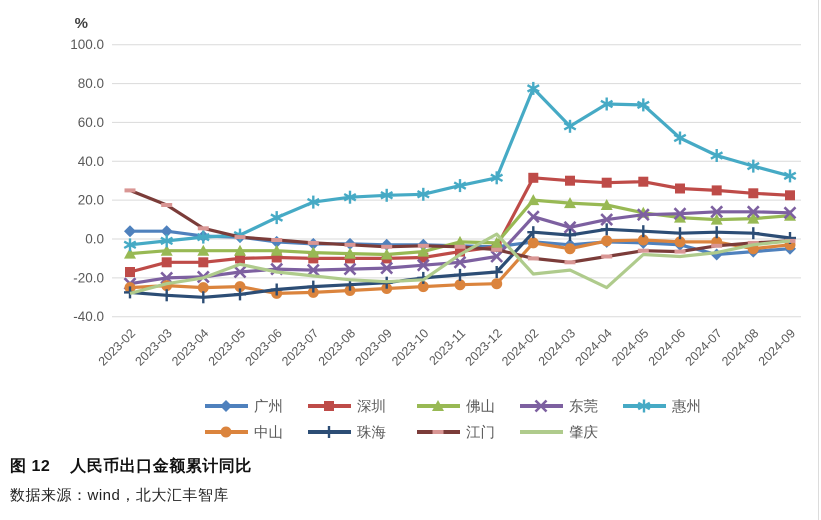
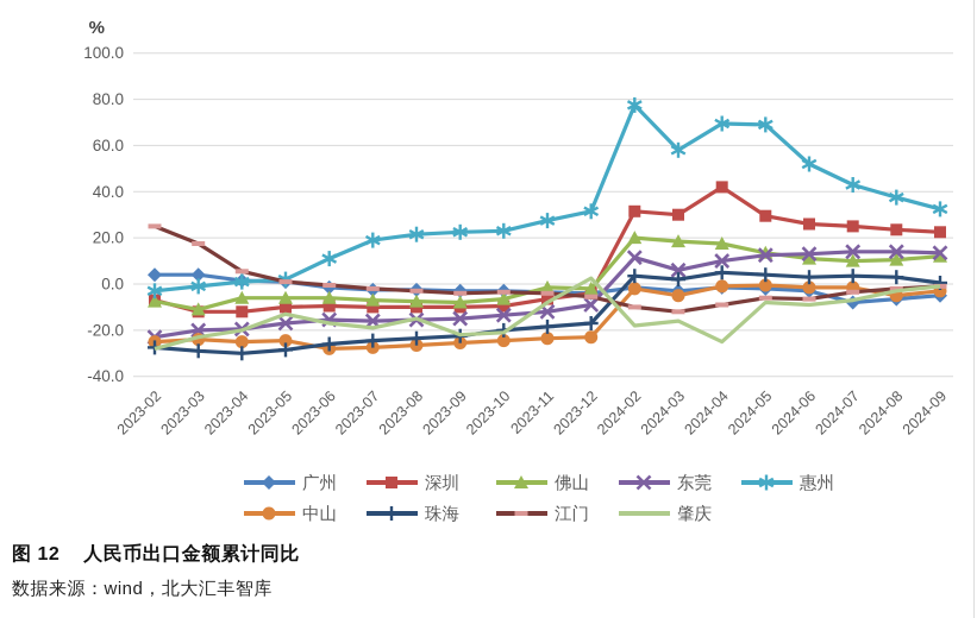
深圳/2023-02: -17 -> -7
佛山/2023-03: -6 -> -11
肇庆/2023-08: -21 -> -15
深圳/2024-04: 29 -> 42
